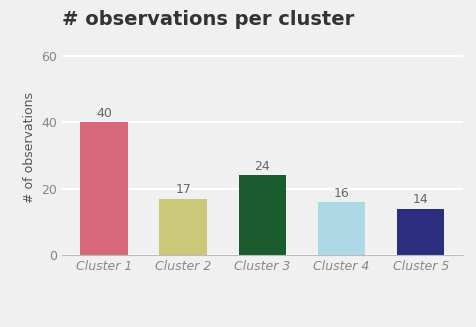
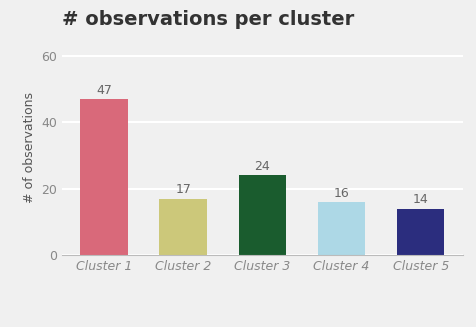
Cluster 1: 40 -> 47
